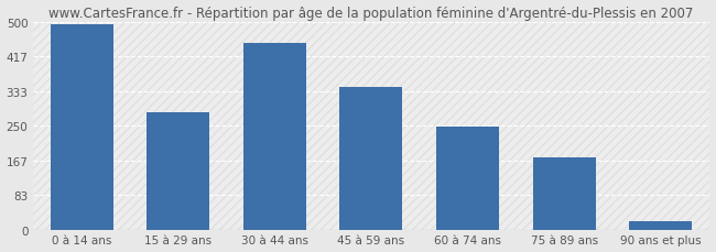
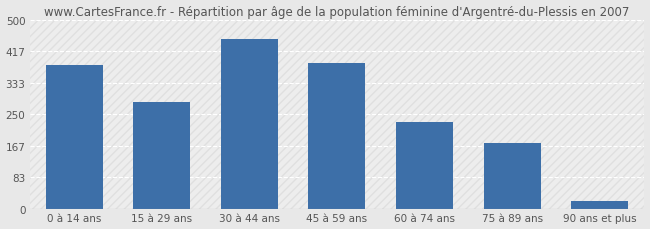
0 à 14 ans: 496 -> 380
45 à 59 ans: 345 -> 385
60 à 74 ans: 248 -> 230
